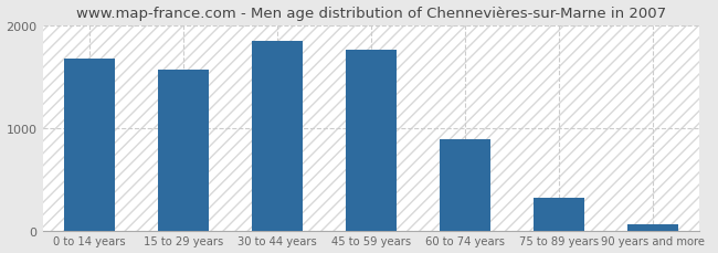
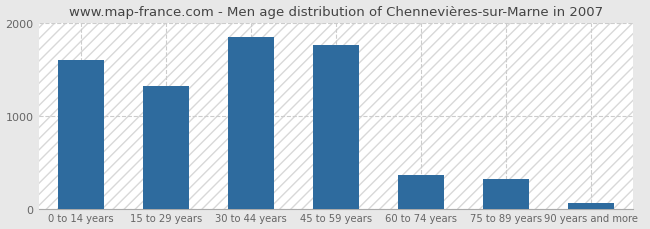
0 to 14 years: 1680 -> 1600
15 to 29 years: 1570 -> 1320
60 to 74 years: 890 -> 360
